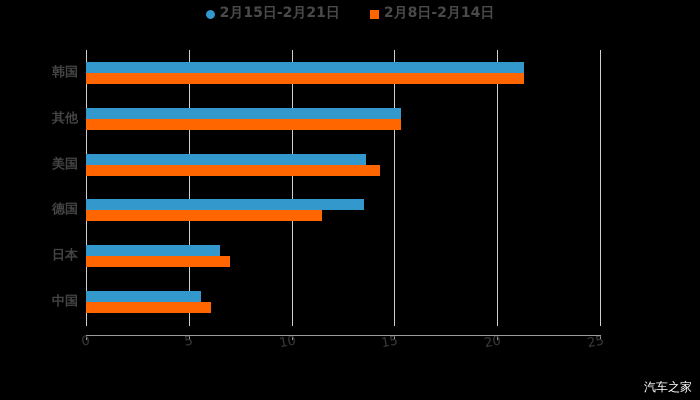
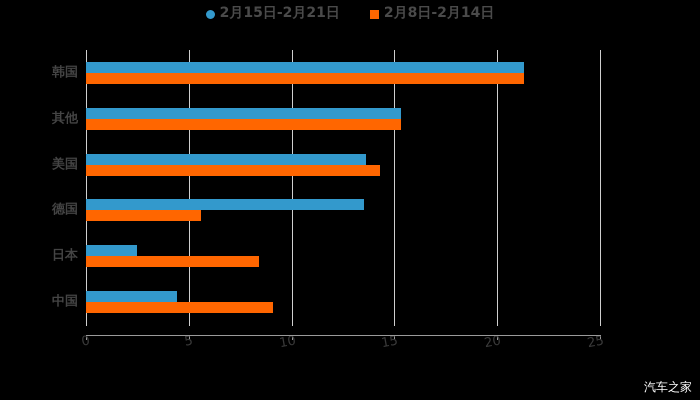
2月8日-2月14日/德国: 11.5 -> 5.6
2月15日-2月21日/日本: 6.5 -> 2.5
2月8日-2月14日/日本: 7.0 -> 8.4
2月15日-2月21日/中国: 5.6 -> 4.4
2月8日-2月14日/中国: 6.1 -> 9.1
